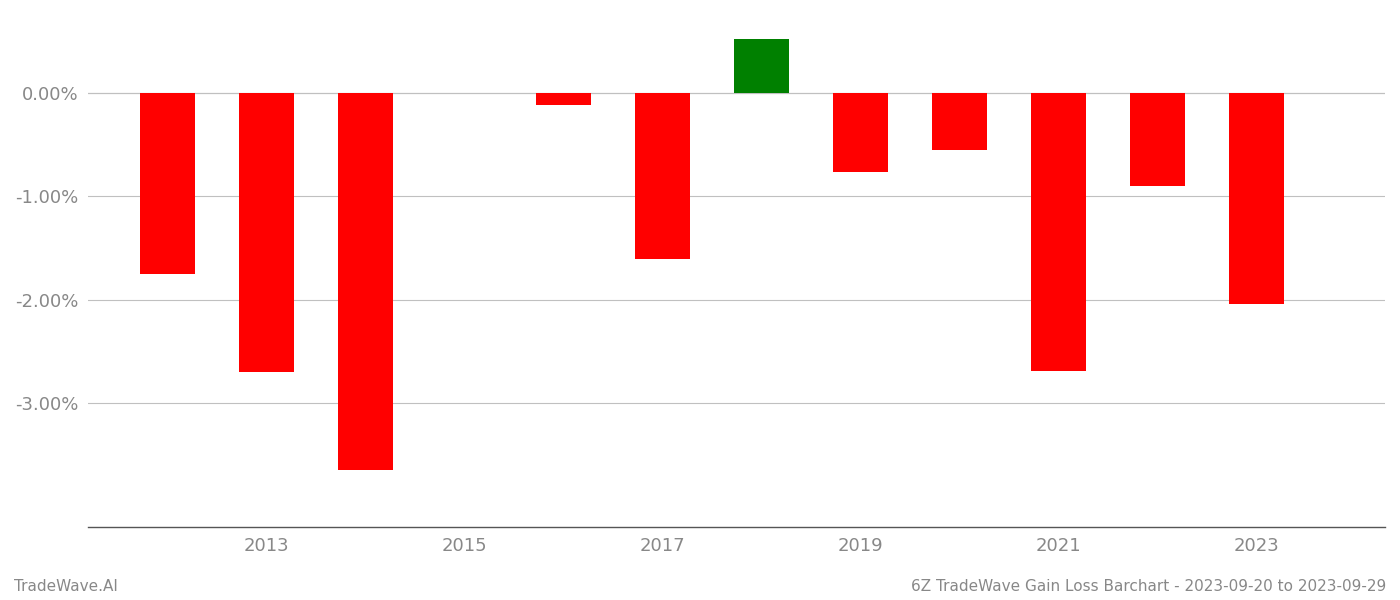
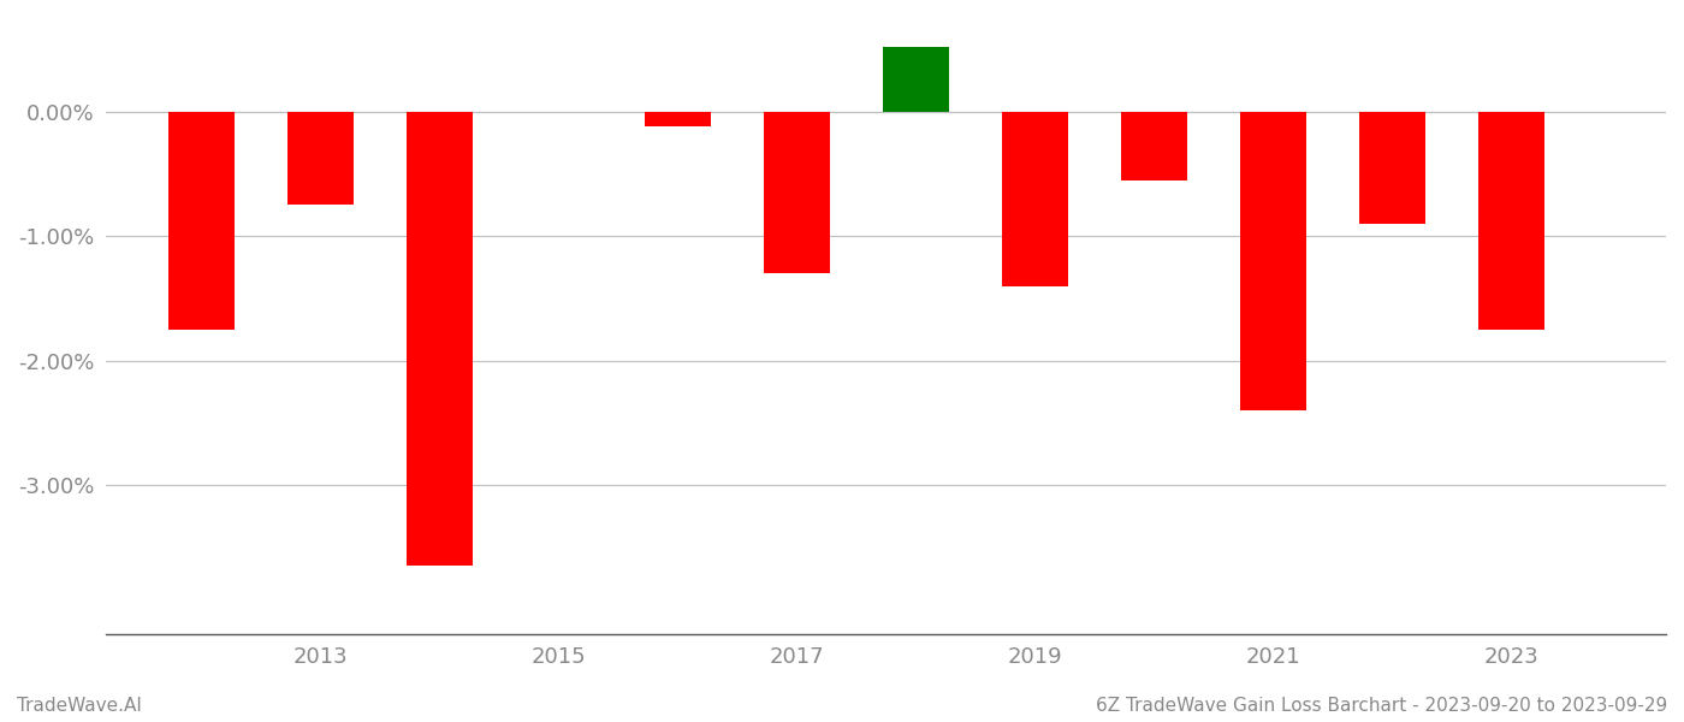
2013: -2.70% -> -0.75%
2017: -1.61% -> -1.30%
2019: -0.77% -> -1.40%
2021: -2.69% -> -2.40%
2023: -2.04% -> -1.75%
